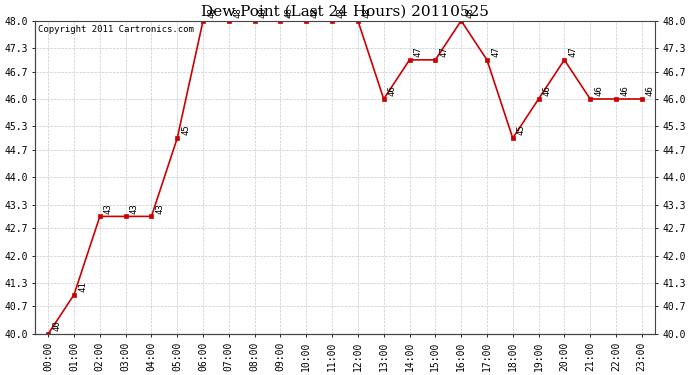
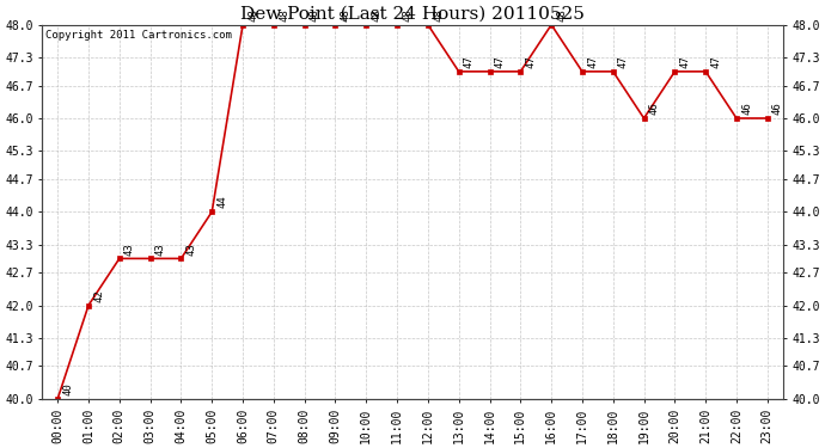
01:00: 41 -> 42
05:00: 45 -> 44
13:00: 46 -> 47
18:00: 45 -> 47
21:00: 46 -> 47
